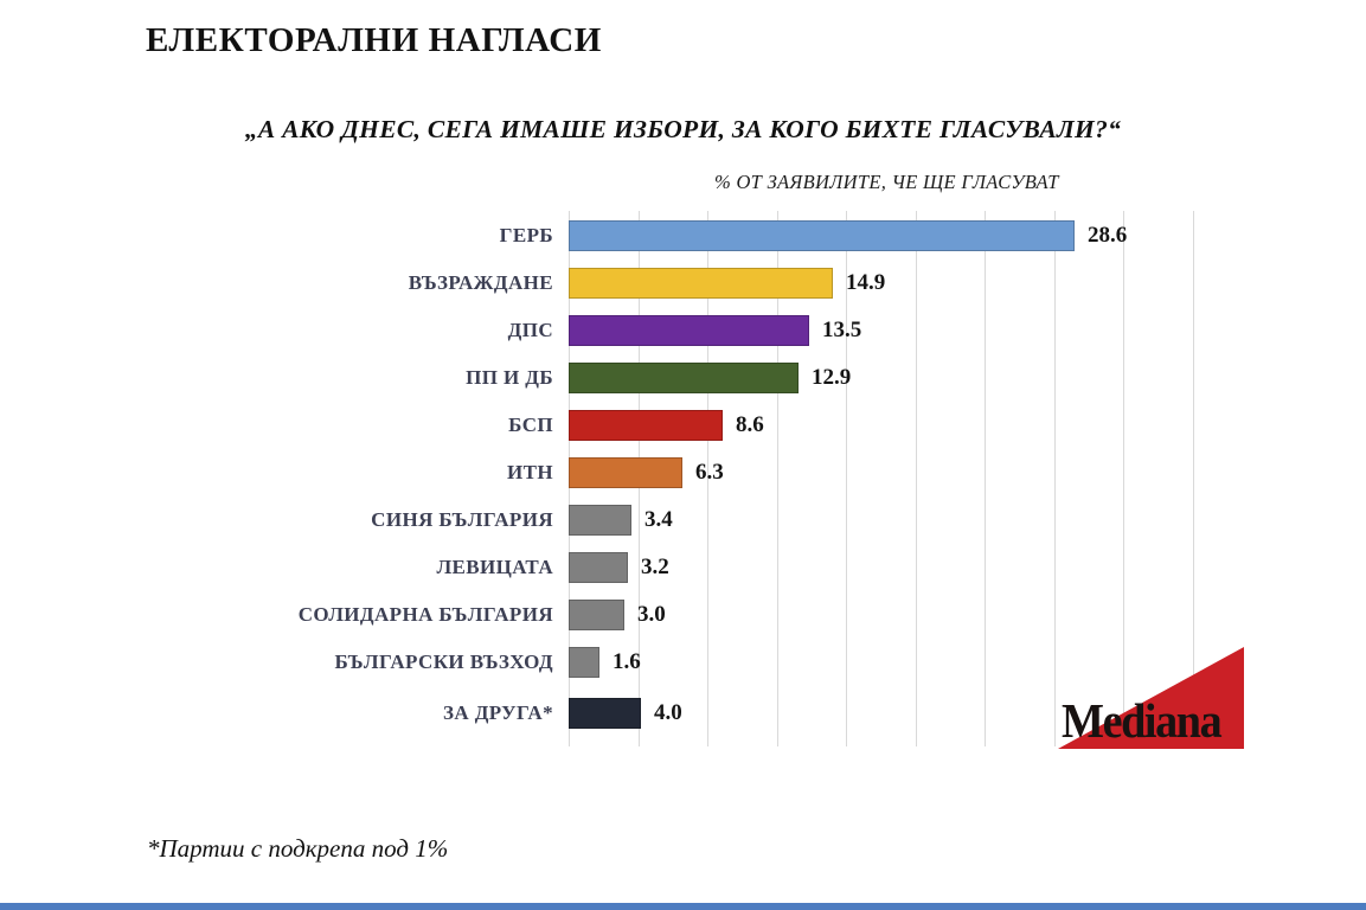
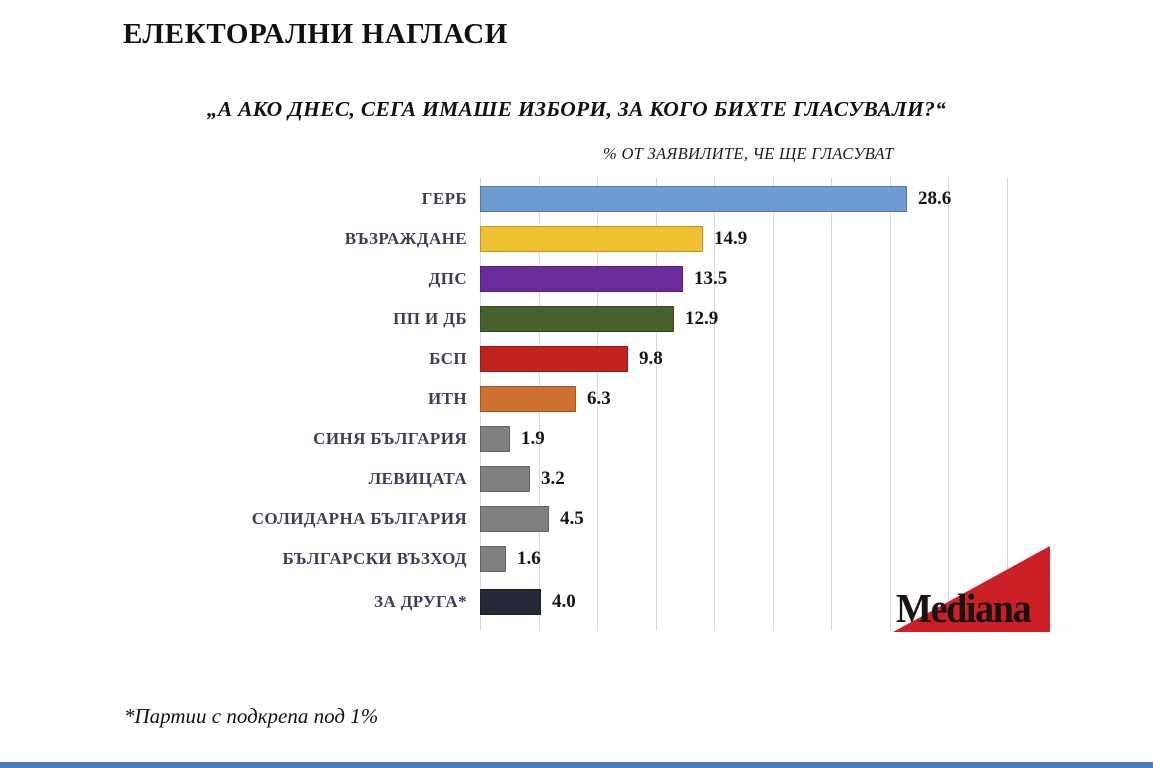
БСП: 8.6 -> 9.8
СИНЯ БЪЛГАРИЯ: 3.4 -> 1.9
СОЛИДАРНА БЪЛГАРИЯ: 3.0 -> 4.5
